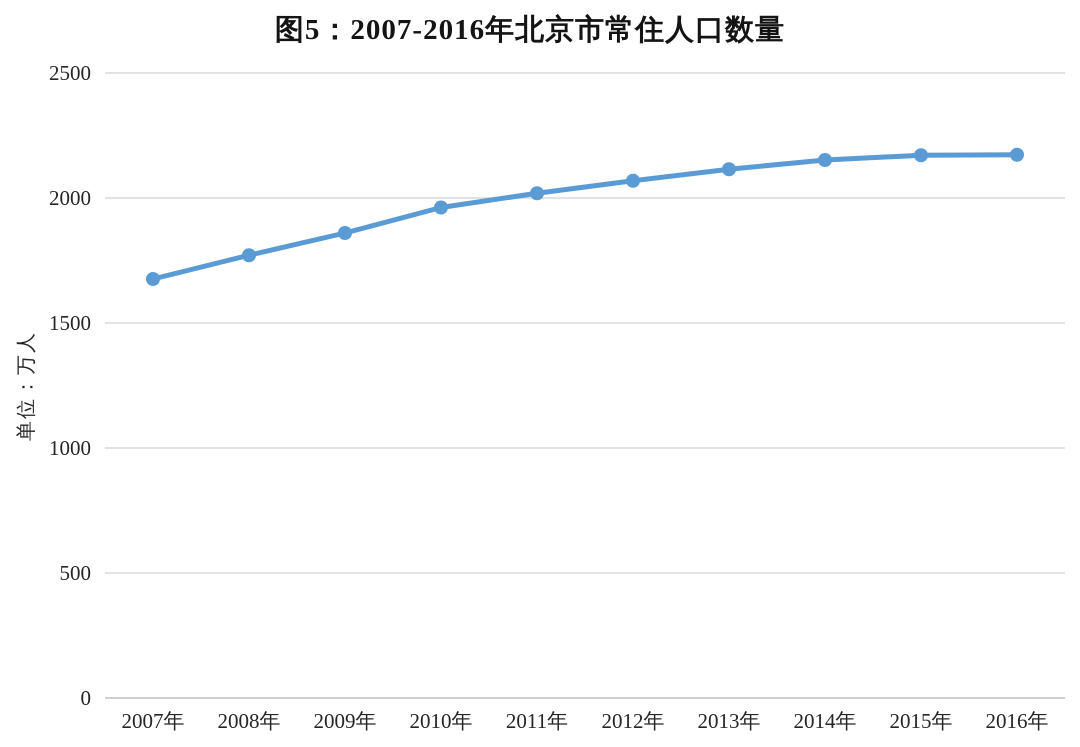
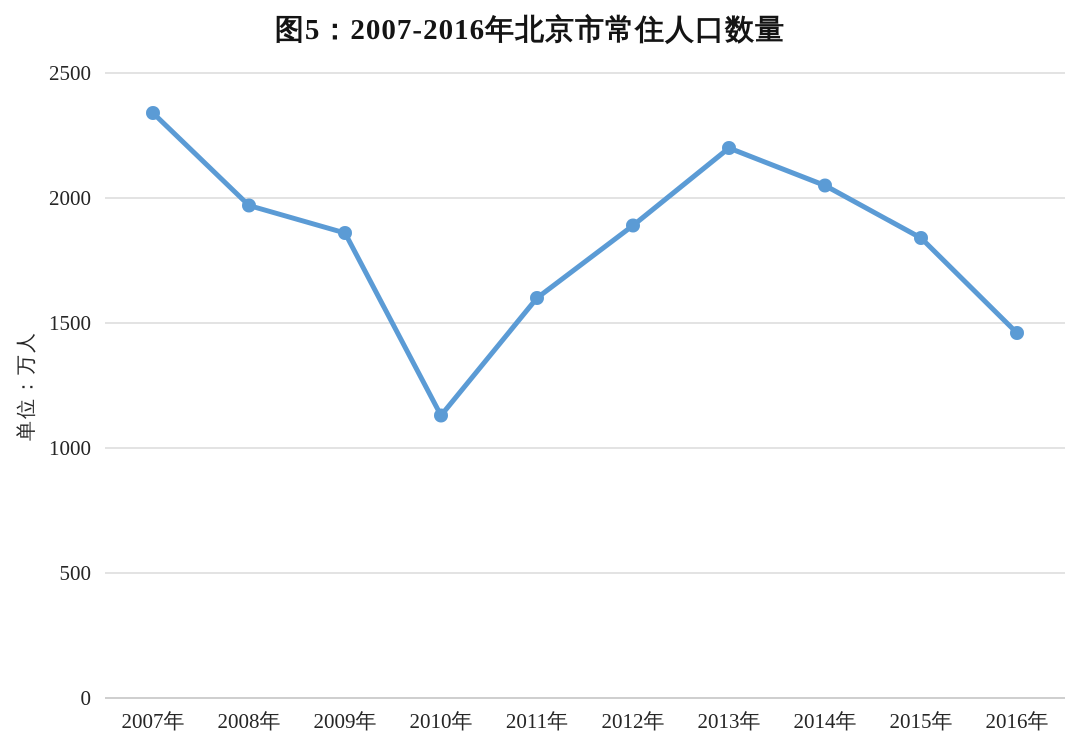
2007年: 1680 -> 2340
2008年: 1770 -> 1970
2010年: 1960 -> 1130
2011年: 2020 -> 1600
2012年: 2070 -> 1890
2013年: 2120 -> 2200
2014年: 2150 -> 2050
2015年: 2170 -> 1840
2016年: 2170 -> 1460
